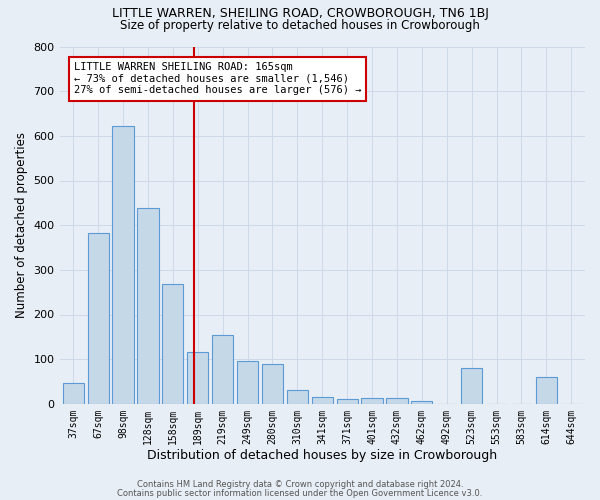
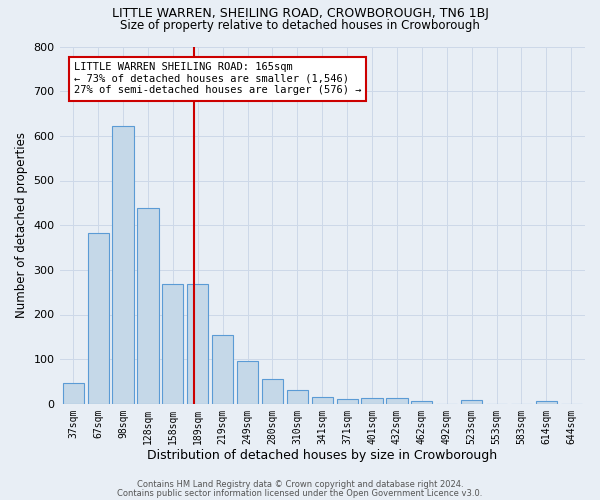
189sqm: 115 -> 268
280sqm: 90 -> 55
523sqm: 80 -> 8
614sqm: 60 -> 7
